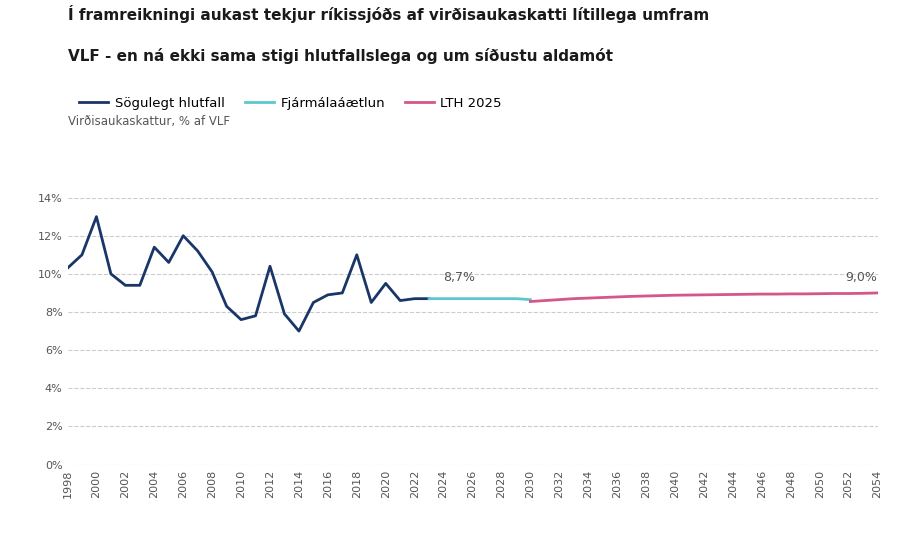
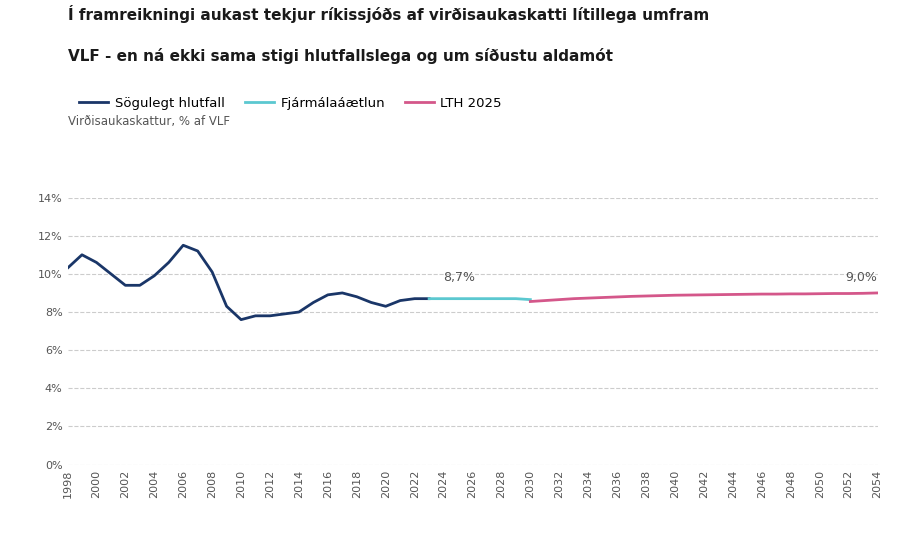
Sögulegt hlutfall/2000: 13.0% -> 10.6%
Sögulegt hlutfall/2004: 11.4% -> 9.9%
Sögulegt hlutfall/2006: 12.0% -> 11.5%
Sögulegt hlutfall/2012: 10.4% -> 7.8%
Sögulegt hlutfall/2014: 7.0% -> 8.0%
Sögulegt hlutfall/2018: 11.0% -> 8.8%
Sögulegt hlutfall/2020: 9.5% -> 8.3%
